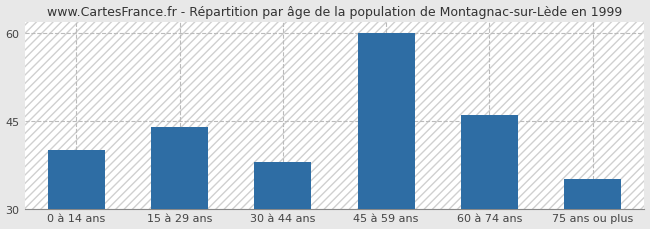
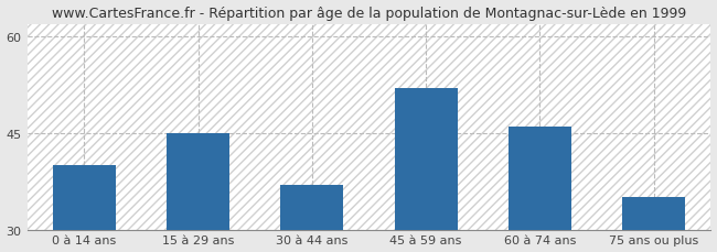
15 à 29 ans: 44 -> 45
30 à 44 ans: 38 -> 37
45 à 59 ans: 60 -> 52
